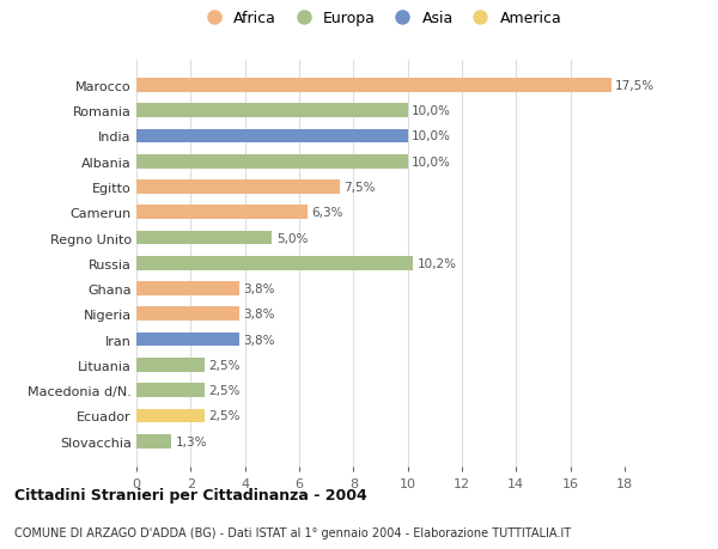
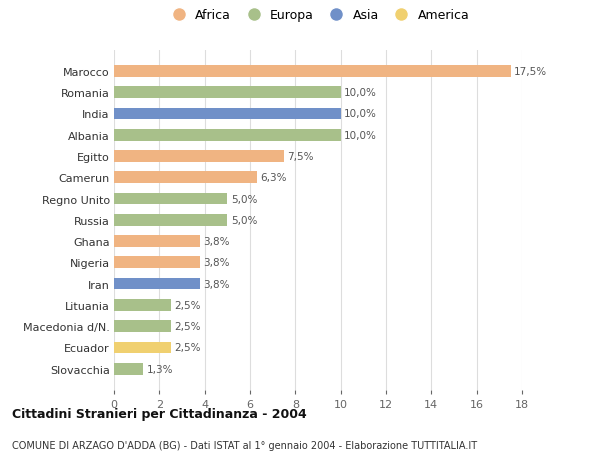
Russia: 10,2% -> 5,0%
